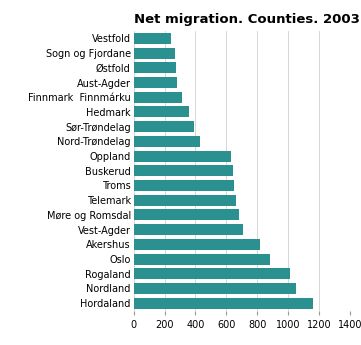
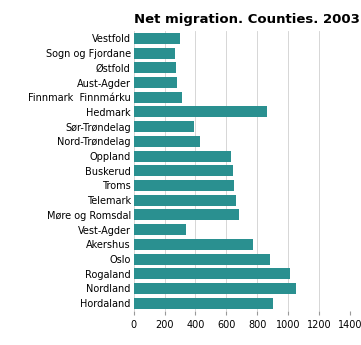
Vestfold: 240 -> 300
Hedmark: 360 -> 860
Vest-Agder: 710 -> 340
Akershus: 820 -> 770
Hordaland: 1160 -> 900
